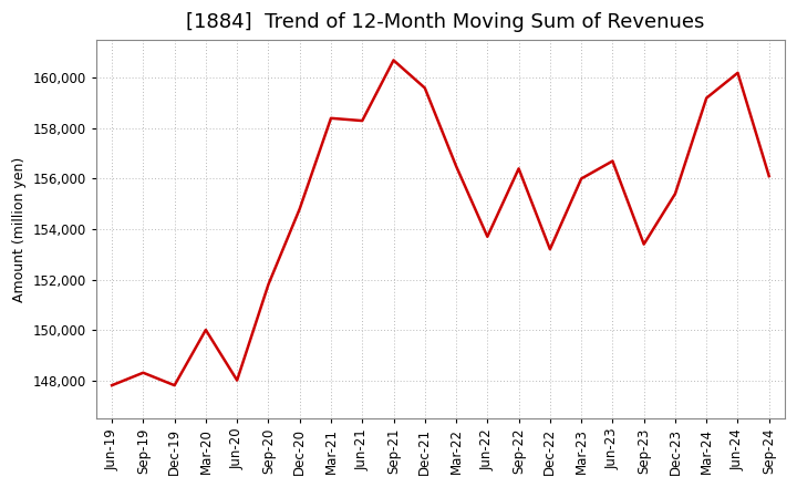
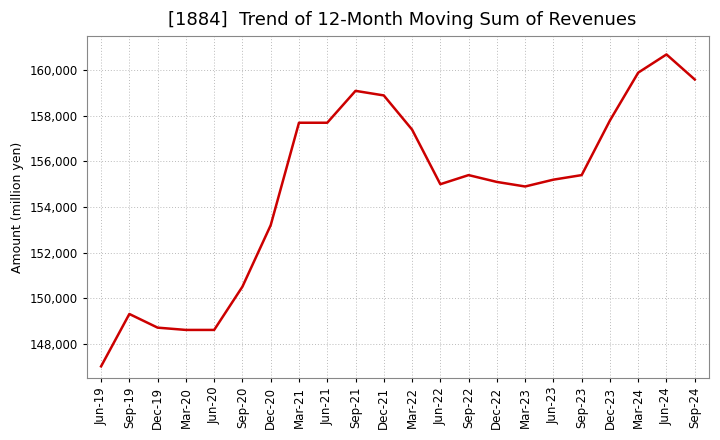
Jun-19: 147,800 -> 147,000
Sep-19: 148,300 -> 149,300
Dec-19: 147,800 -> 148,700
Mar-20: 150,000 -> 148,600
Jun-20: 148,000 -> 148,600
Sep-20: 151,800 -> 150,500
Dec-20: 154,800 -> 153,200
Mar-21: 158,400 -> 157,700
Jun-21: 158,300 -> 157,700
Sep-21: 160,700 -> 159,100
Dec-21: 159,600 -> 158,900
Mar-22: 156,500 -> 157,400
Jun-22: 153,700 -> 155,000
Sep-22: 156,400 -> 155,400
Dec-22: 153,200 -> 155,100
Mar-23: 156,000 -> 154,900
Jun-23: 156,700 -> 155,200
Sep-23: 153,400 -> 155,400
Dec-23: 155,400 -> 157,800
Mar-24: 159,200 -> 159,900
Jun-24: 160,200 -> 160,700
Sep-24: 156,100 -> 159,600
